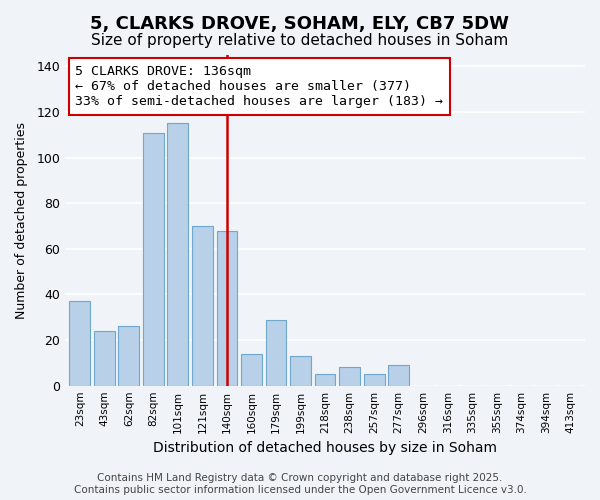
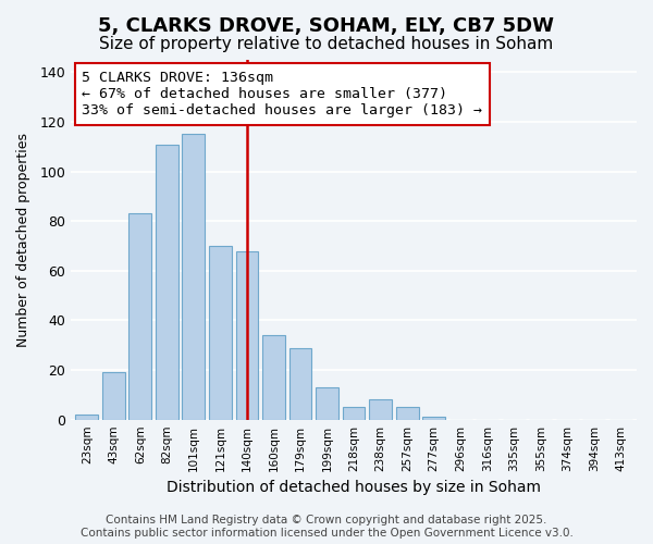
23sqm: 37 -> 2
43sqm: 24 -> 19
62sqm: 26 -> 83
160sqm: 14 -> 34
277sqm: 9 -> 1
